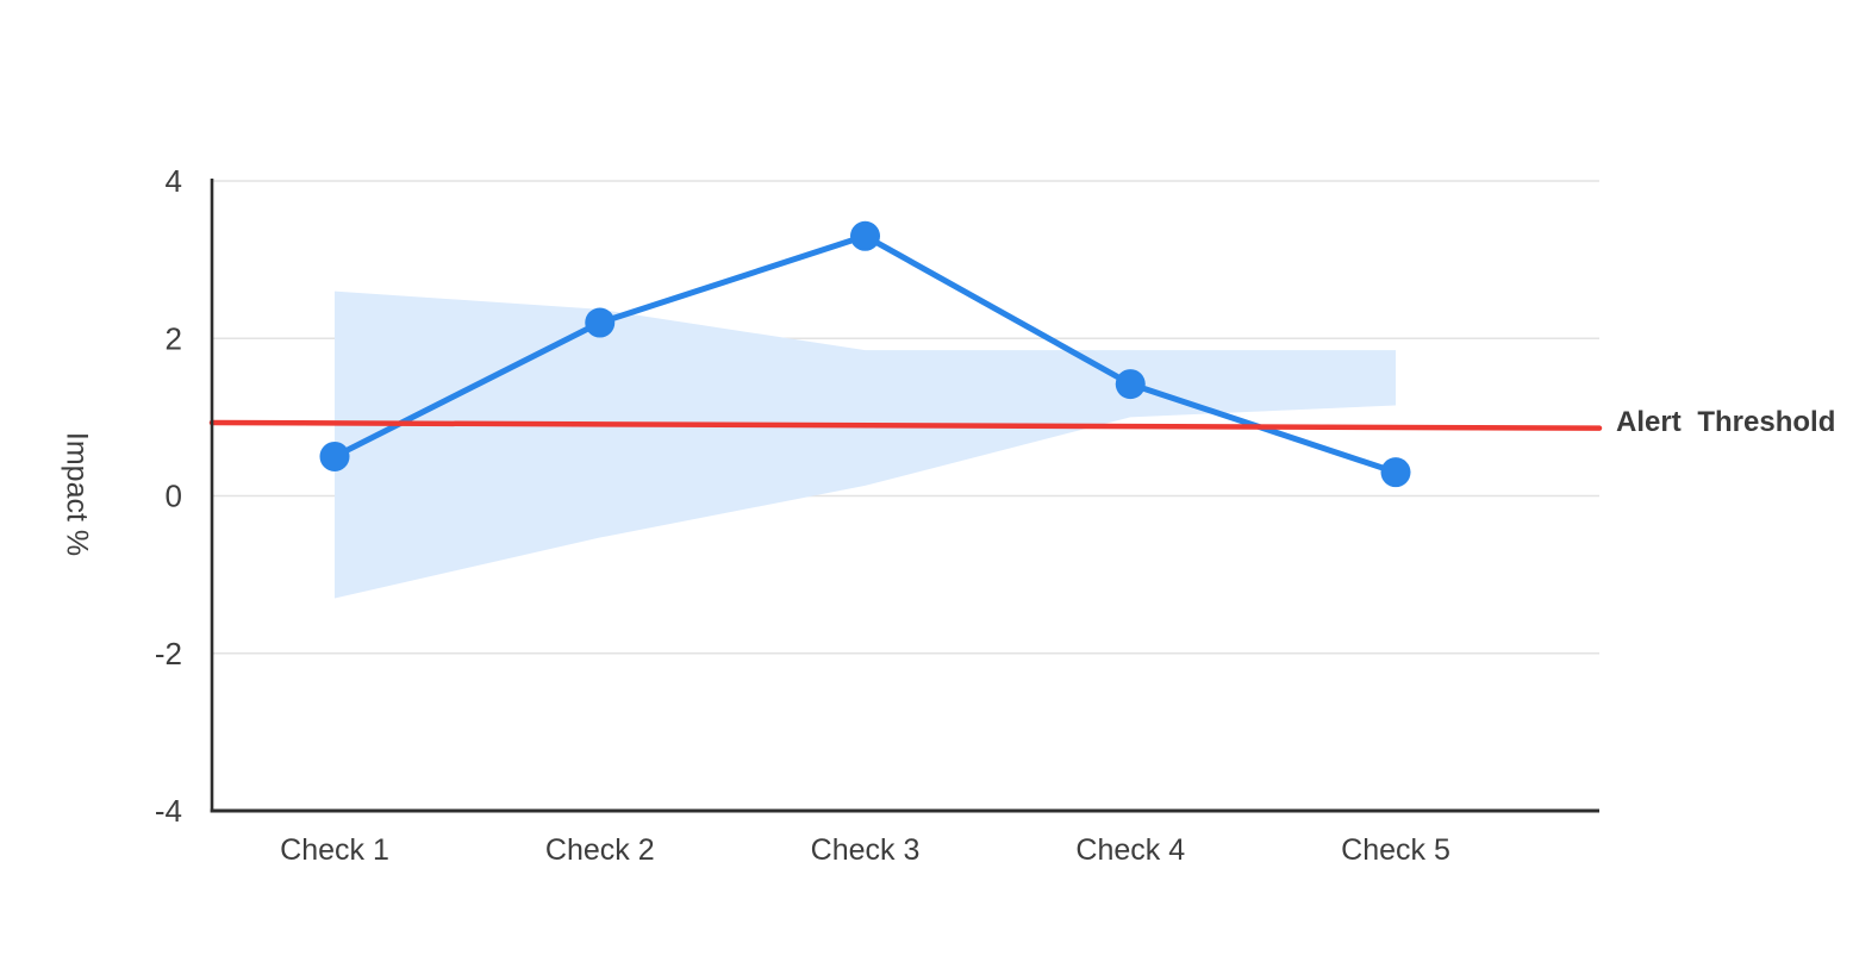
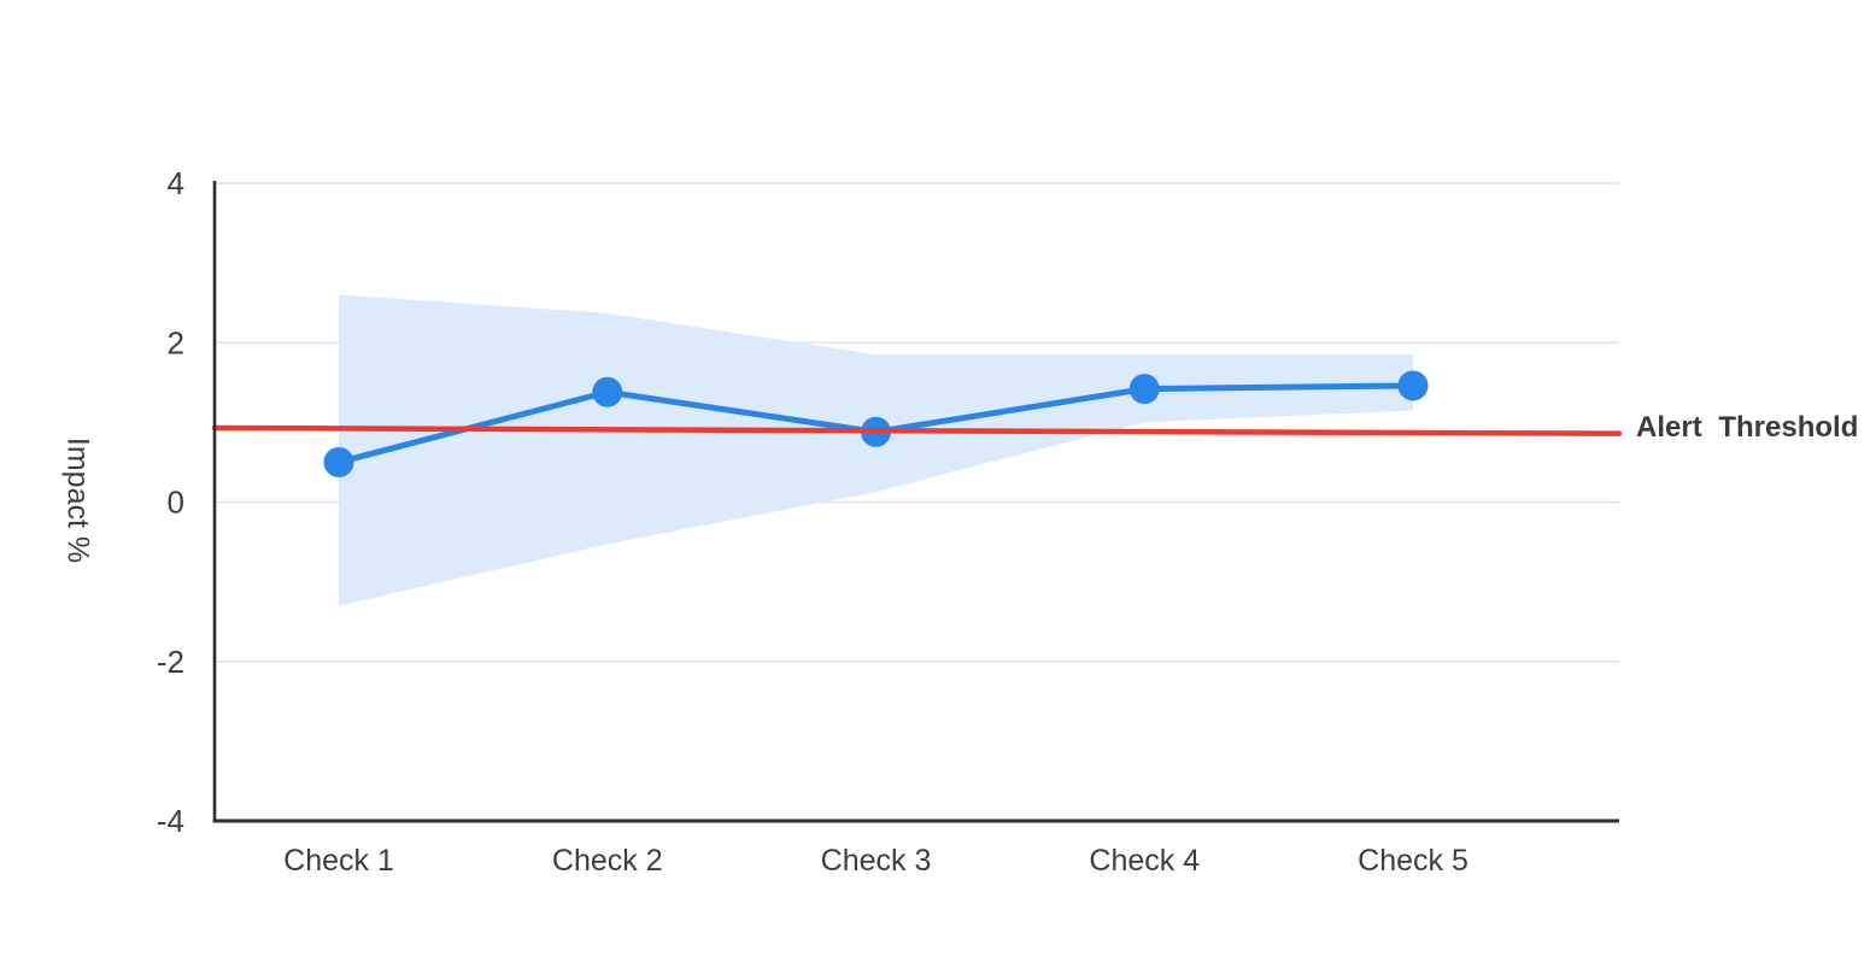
Check 2: 2.2 -> 1.4
Check 3: 3.3 -> 0.9
Check 5: 0.3 -> 1.5
